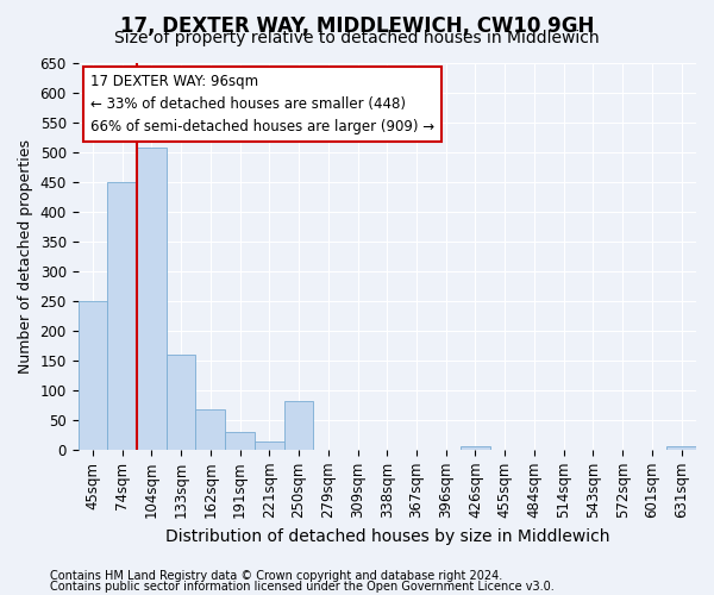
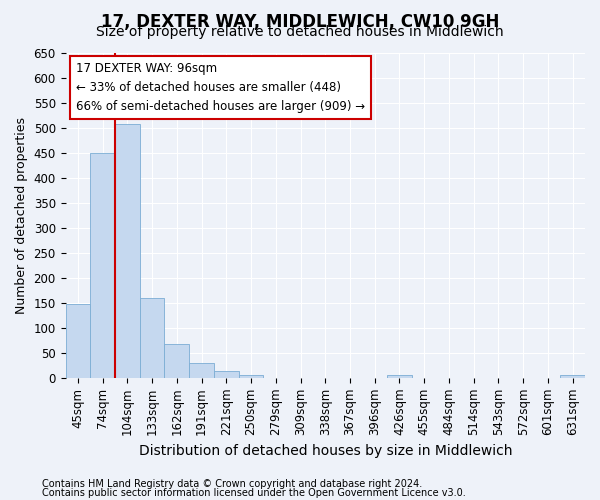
45sqm: 250 -> 148
250sqm: 82 -> 5
